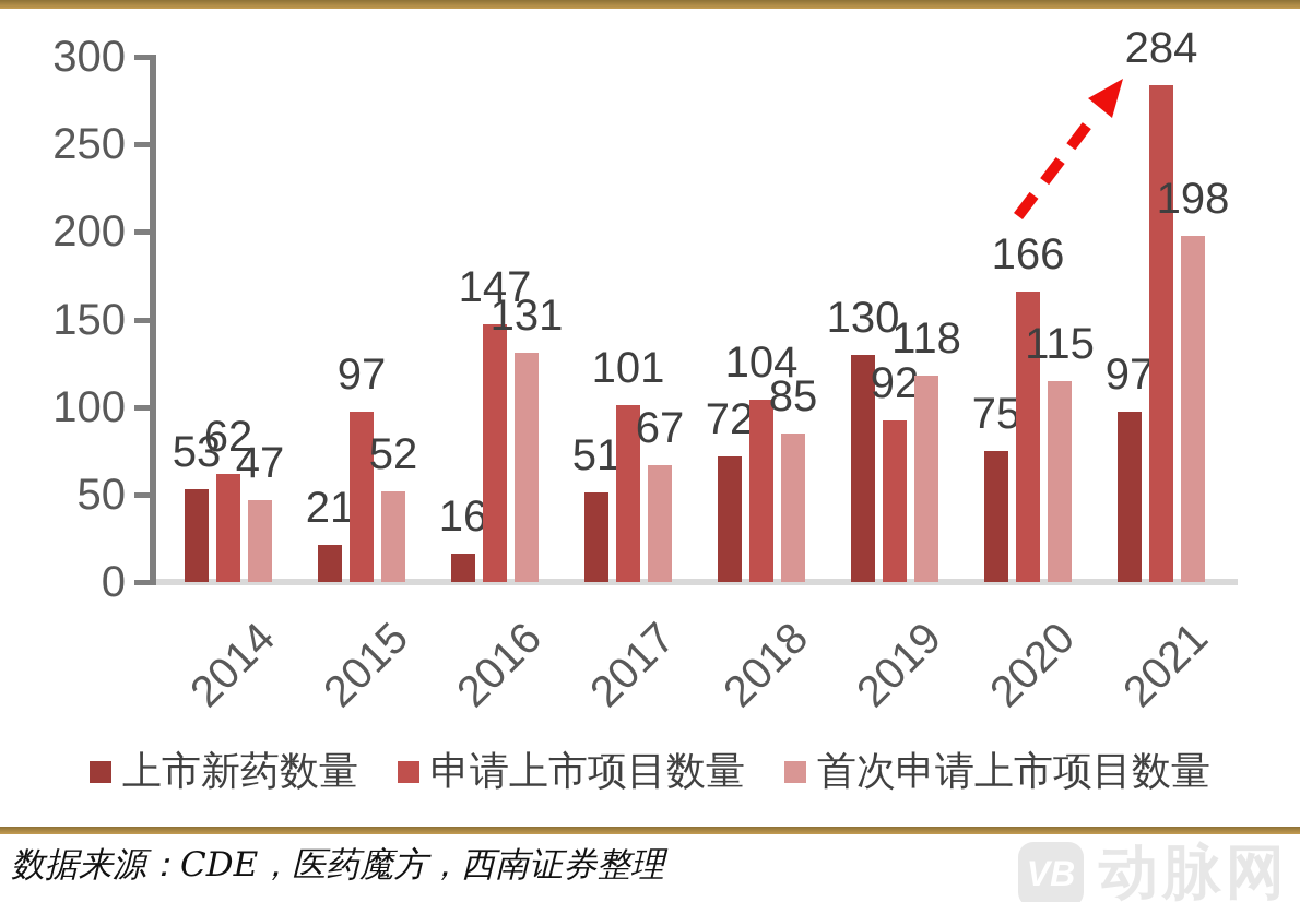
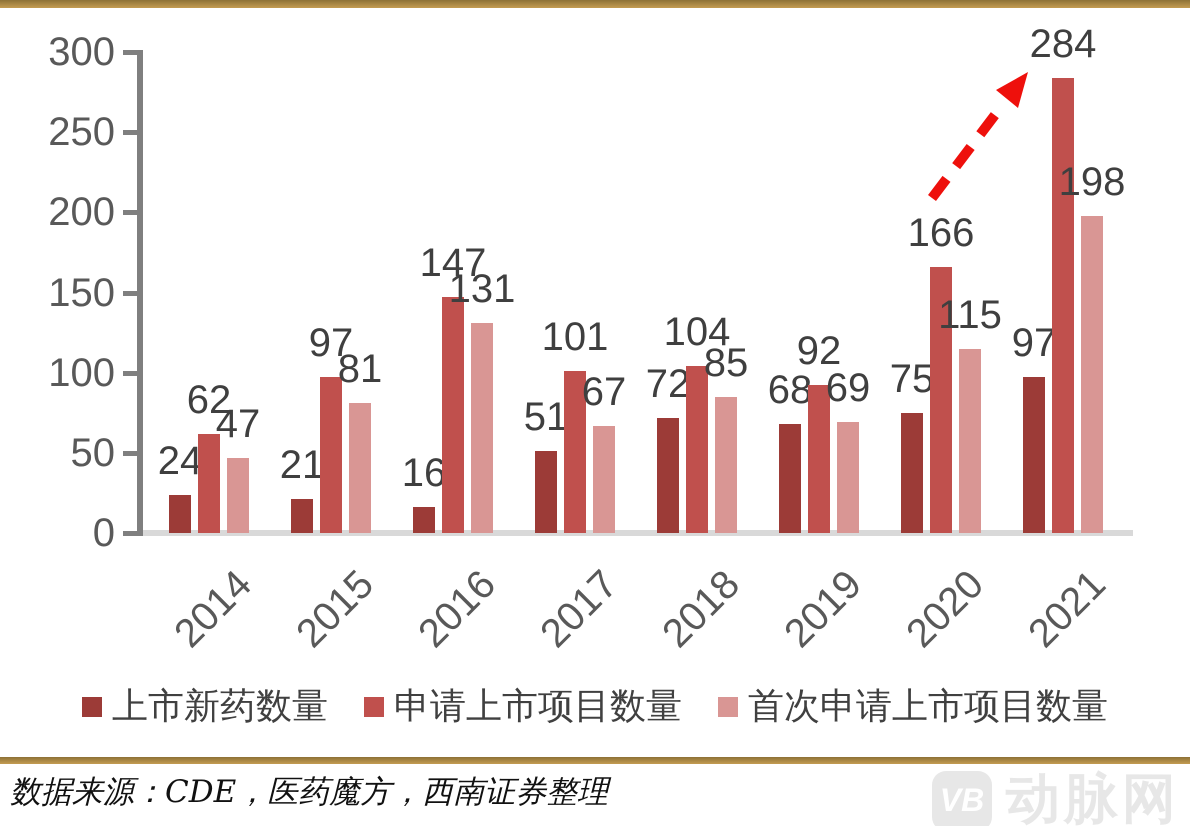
上市新药数量/2014: 53 -> 24
首次申请上市项目数量/2015: 52 -> 81
上市新药数量/2019: 130 -> 68
首次申请上市项目数量/2019: 118 -> 69
